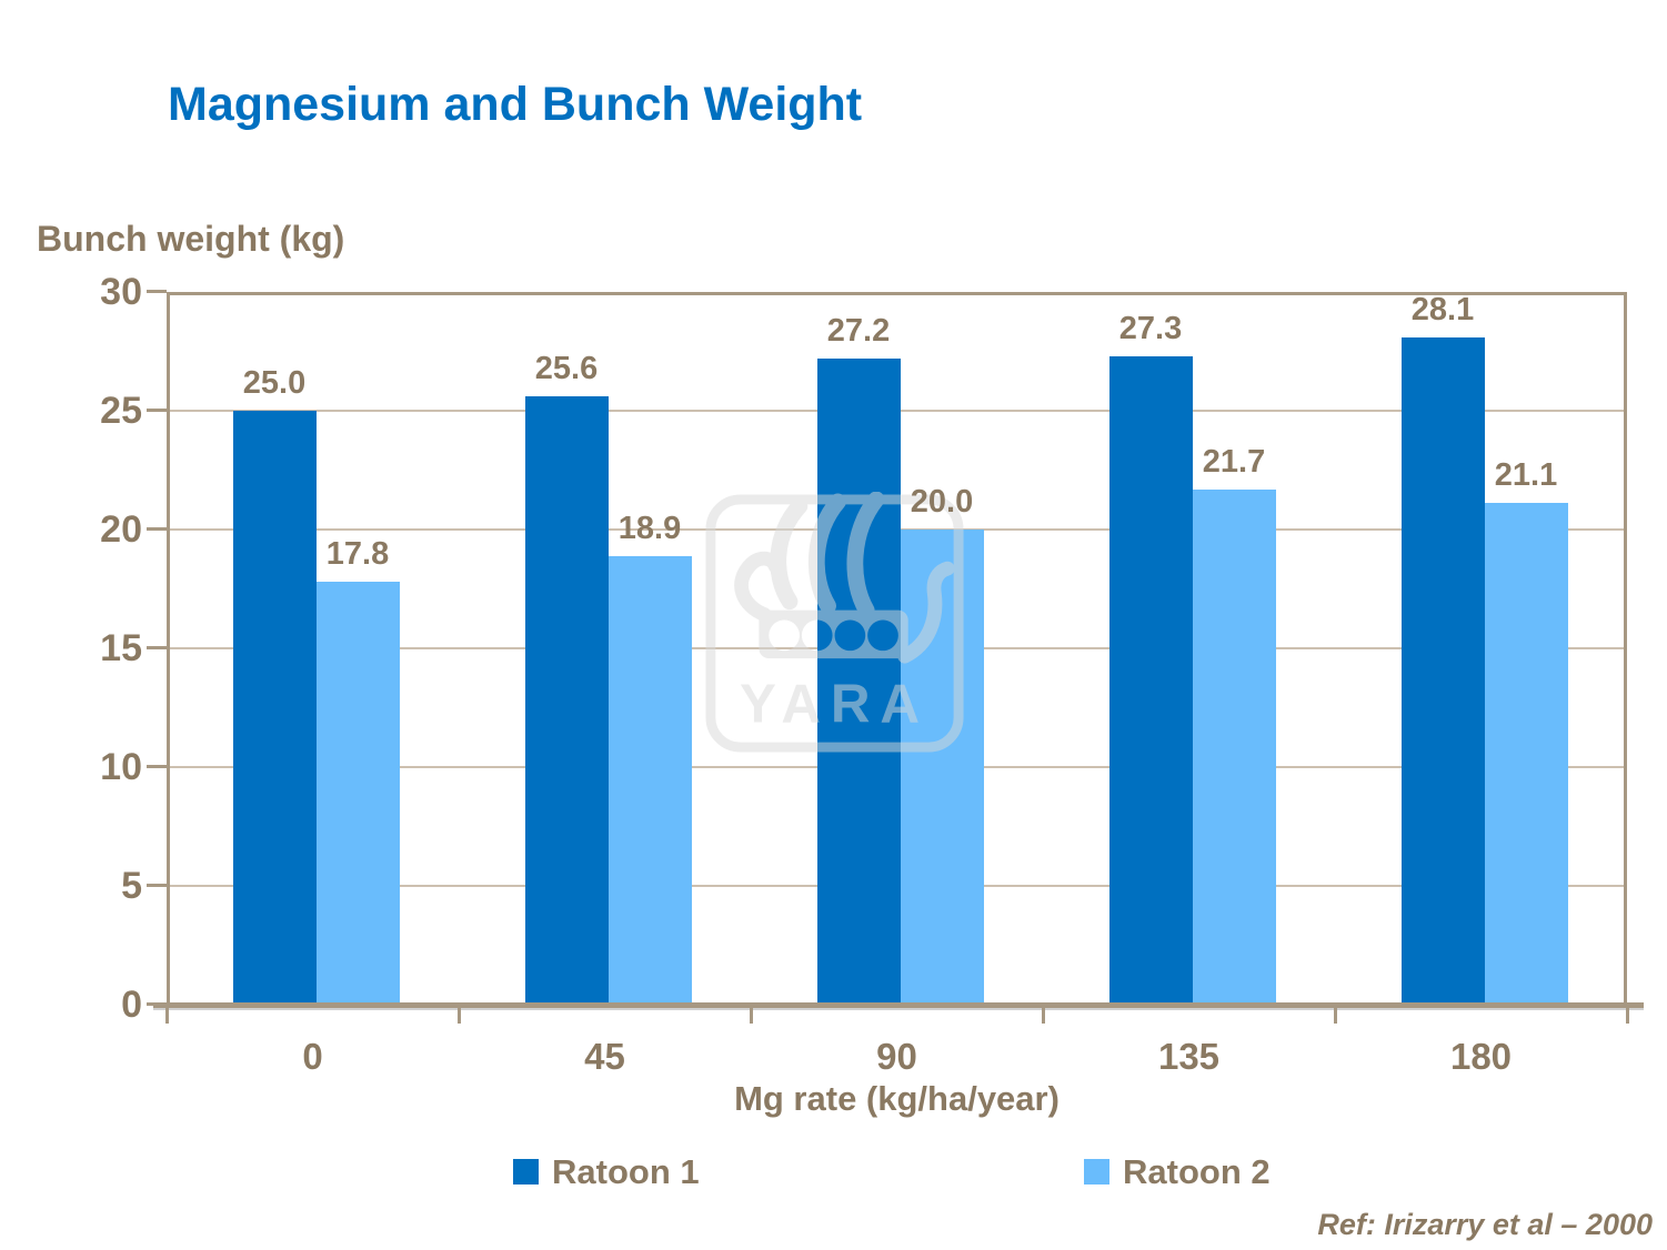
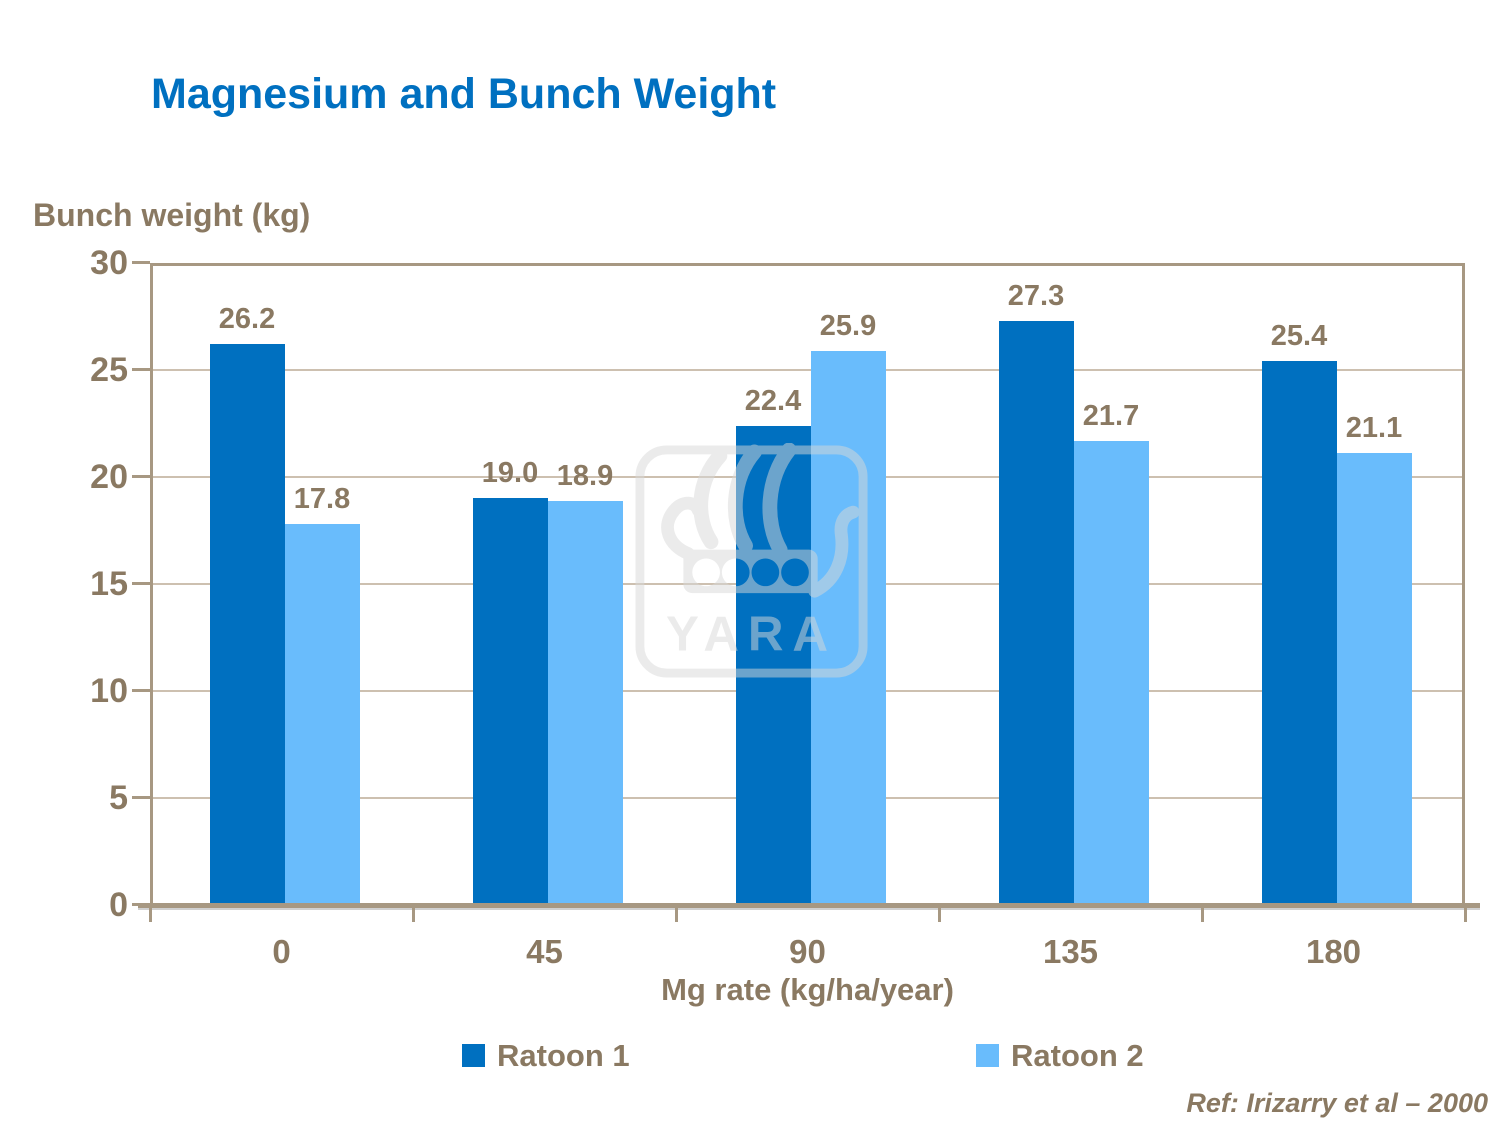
Ratoon 1/0: 25.0 -> 26.2
Ratoon 1/45: 25.6 -> 19.0
Ratoon 1/90: 27.2 -> 22.4
Ratoon 2/90: 20.0 -> 25.9
Ratoon 1/180: 28.1 -> 25.4
